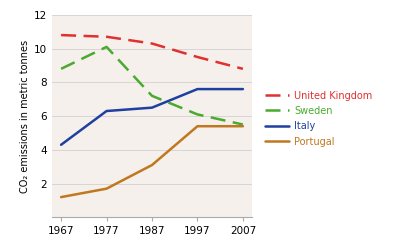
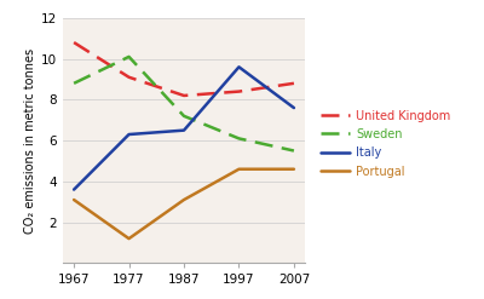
Italy/1967: 4.3 -> 3.6
Portugal/1967: 1.2 -> 3.1
United Kingdom/1977: 10.7 -> 9.1
Portugal/1977: 1.7 -> 1.2
United Kingdom/1987: 10.3 -> 8.2
United Kingdom/1997: 9.5 -> 8.4
Italy/1997: 7.6 -> 9.6
Portugal/1997: 5.4 -> 4.6
Portugal/2007: 5.4 -> 4.6
